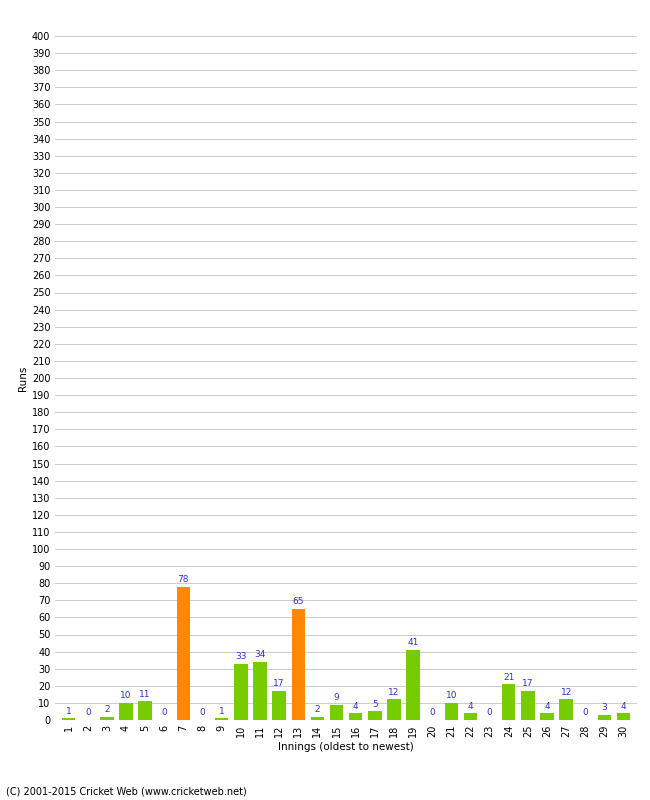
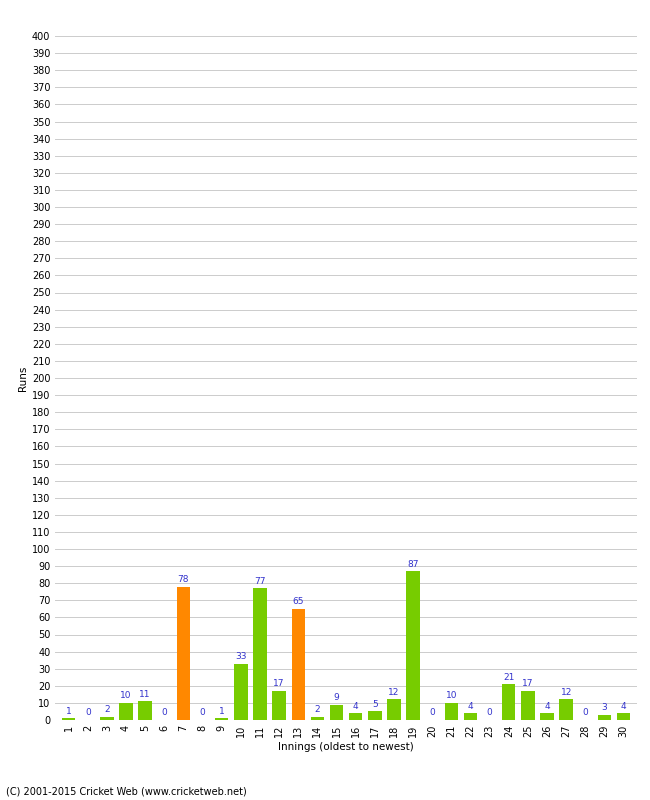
11: 34 -> 77
19: 41 -> 87
